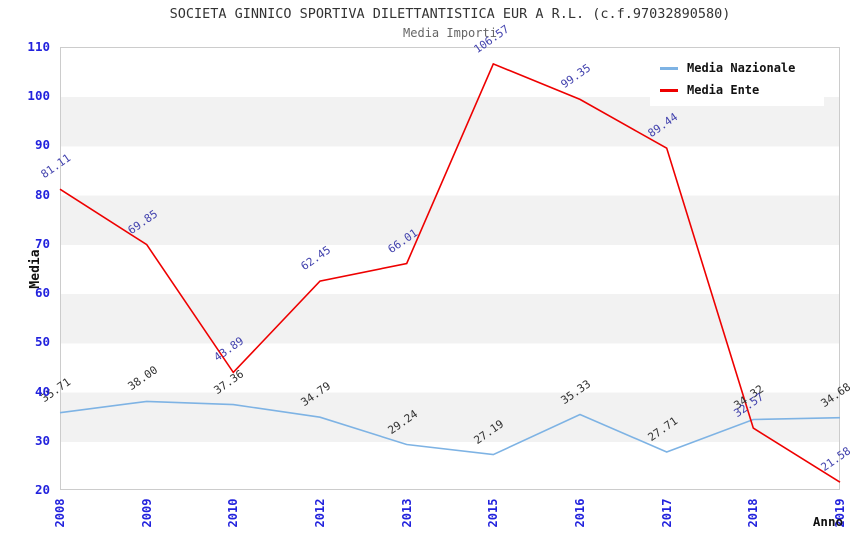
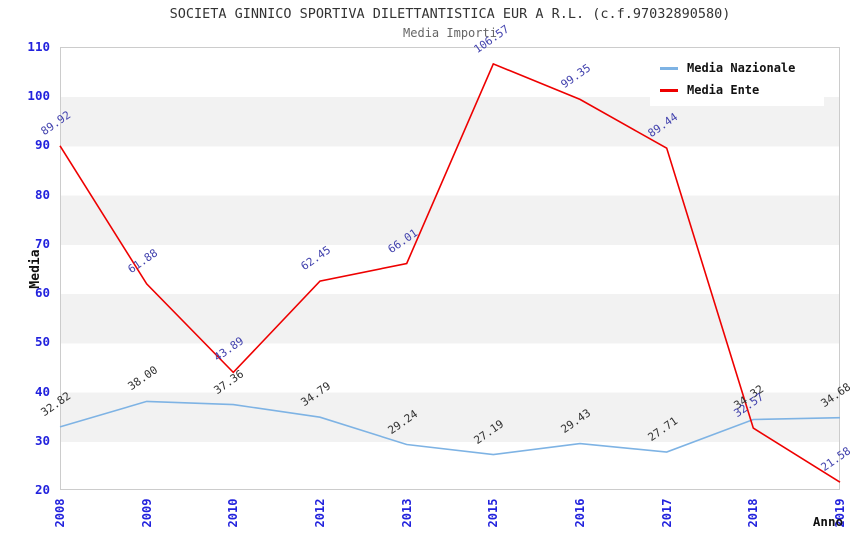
Media Nazionale/2008: 35.71 -> 32.82
Media Ente/2008: 81.11 -> 89.92
Media Ente/2009: 69.85 -> 61.88
Media Nazionale/2016: 35.33 -> 29.43
